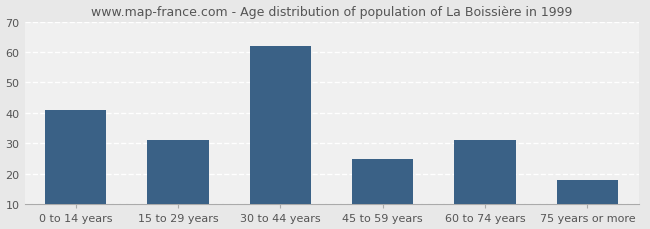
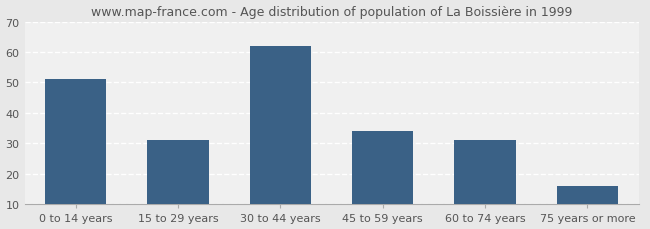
0 to 14 years: 41 -> 51
45 to 59 years: 25 -> 34
75 years or more: 18 -> 16
